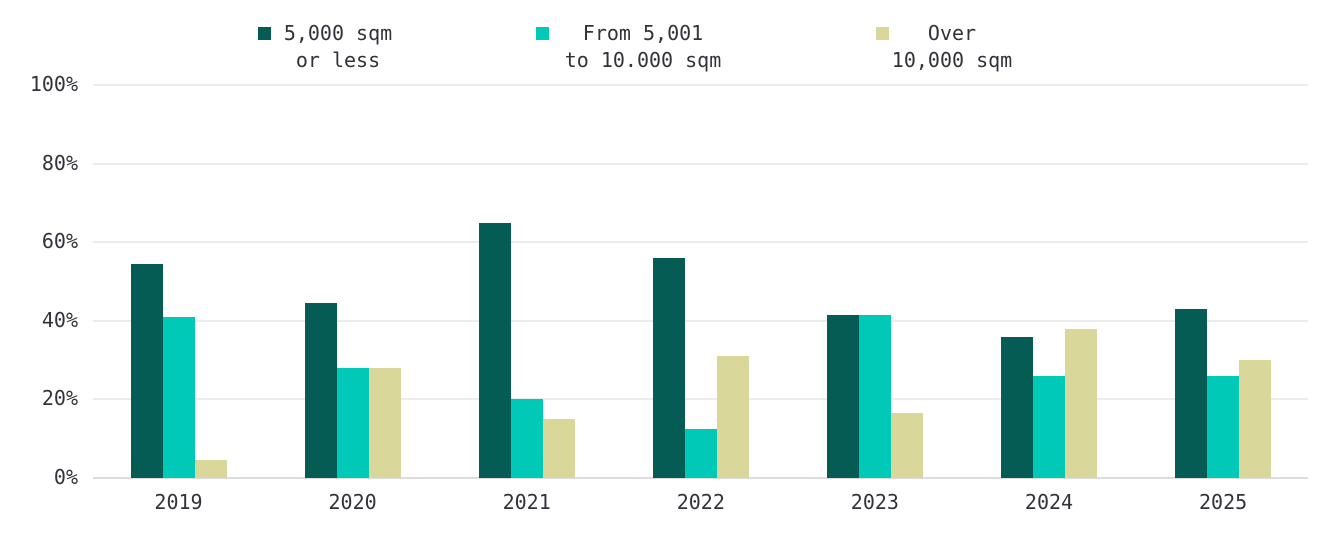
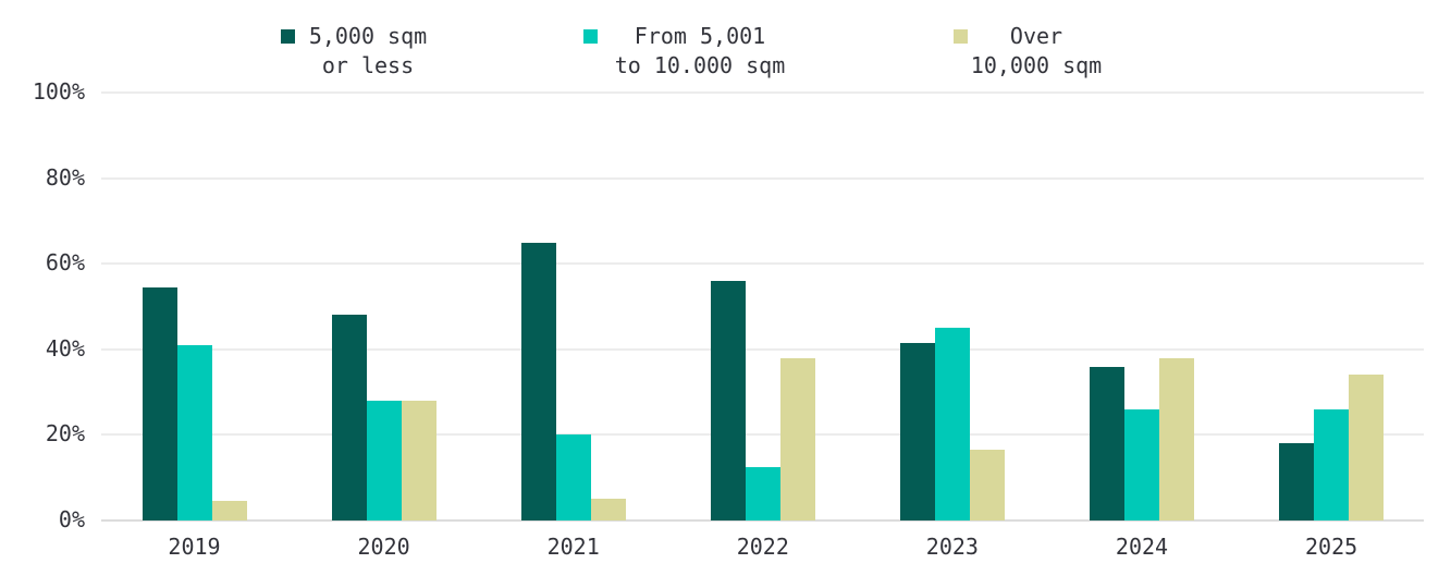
5,000 sqm or less/2020: 44% -> 48%
Over 10,000 sqm/2021: 15% -> 5%
Over 10,000 sqm/2022: 31% -> 38%
From 5,001 to 10.000 sqm/2023: 42% -> 45%
5,000 sqm or less/2025: 43% -> 18%
Over 10,000 sqm/2025: 30% -> 34%
